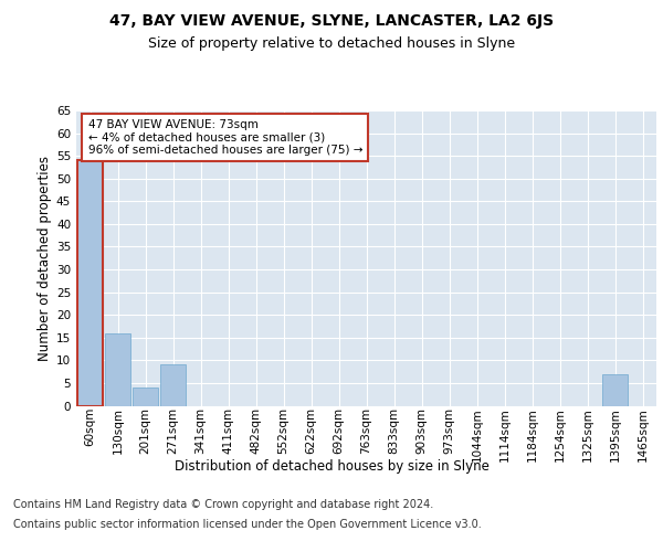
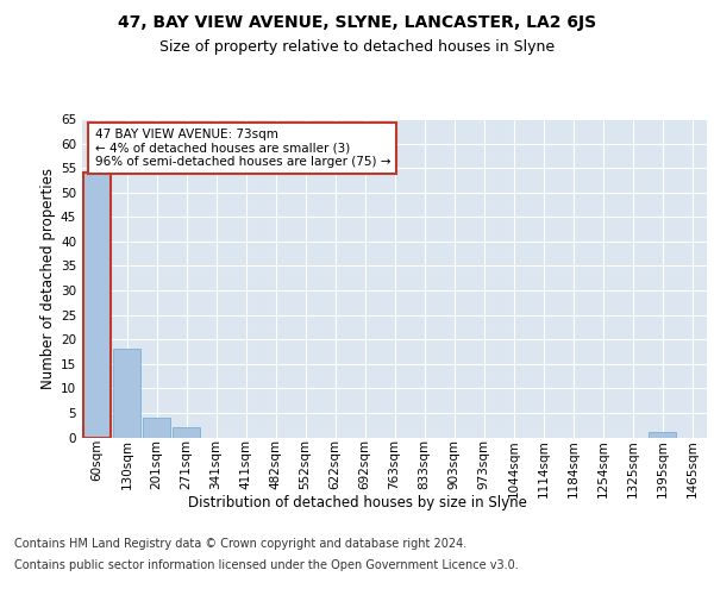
130sqm: 16 -> 18
271sqm: 9 -> 2
1395sqm: 7 -> 1
